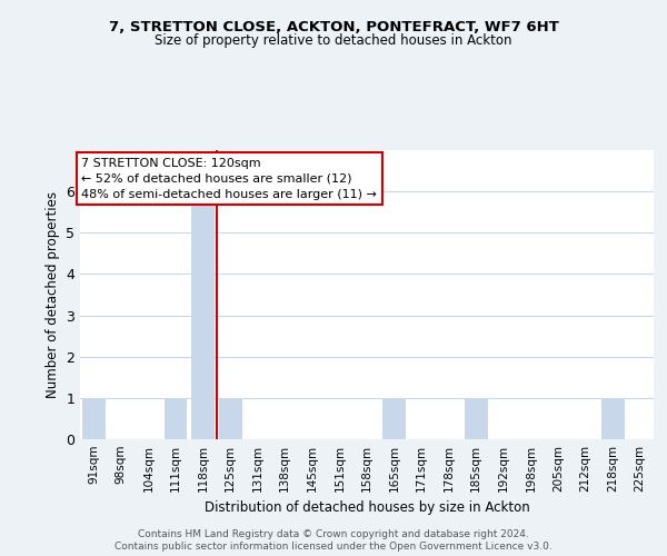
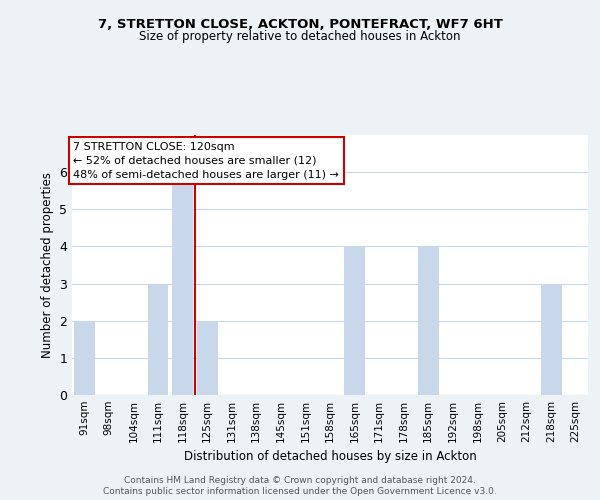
91sqm: 1 -> 2
111sqm: 1 -> 3
125sqm: 1 -> 2
165sqm: 1 -> 4
185sqm: 1 -> 4
218sqm: 1 -> 3
